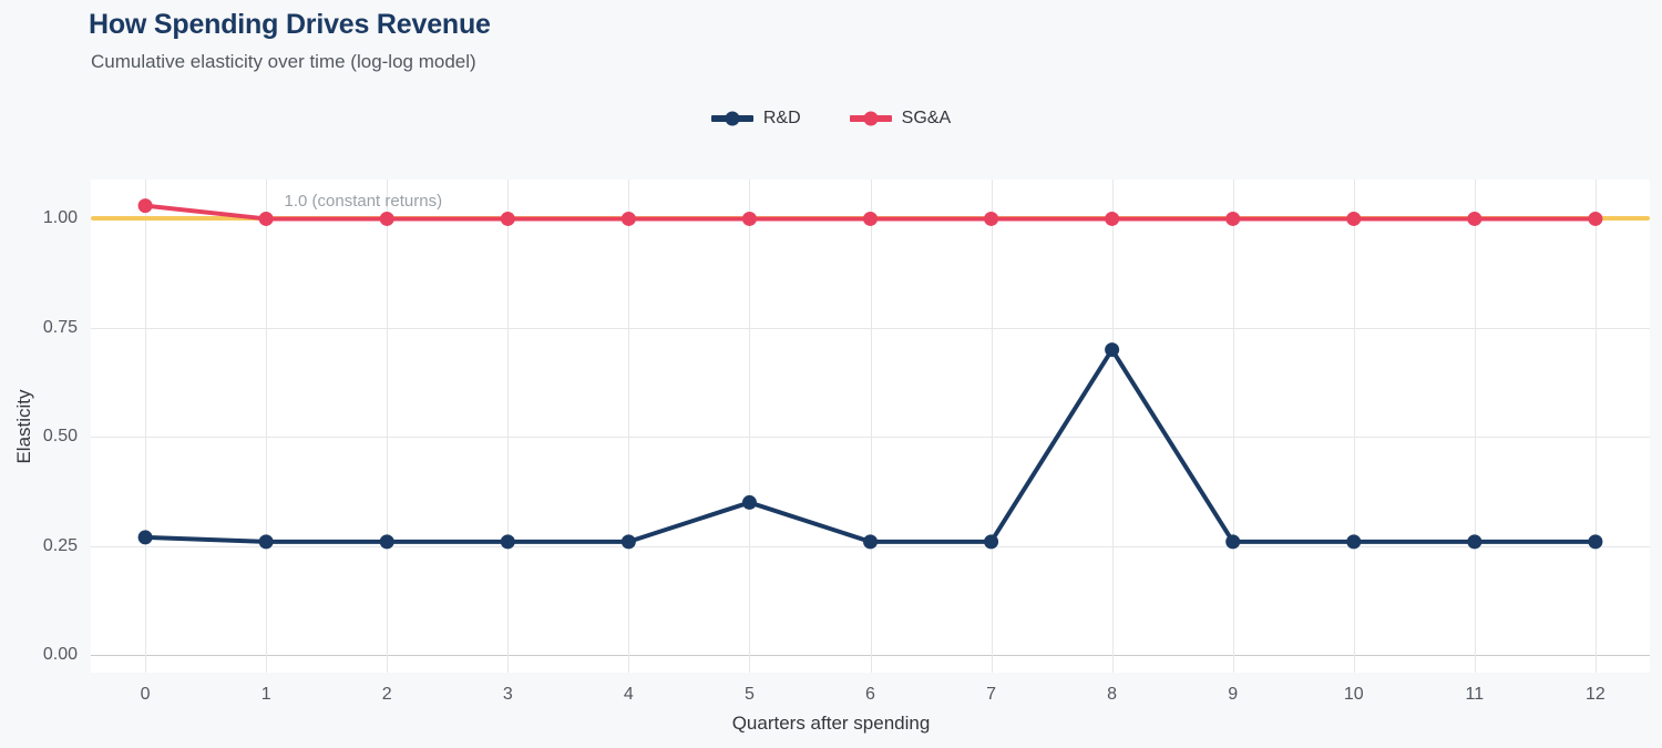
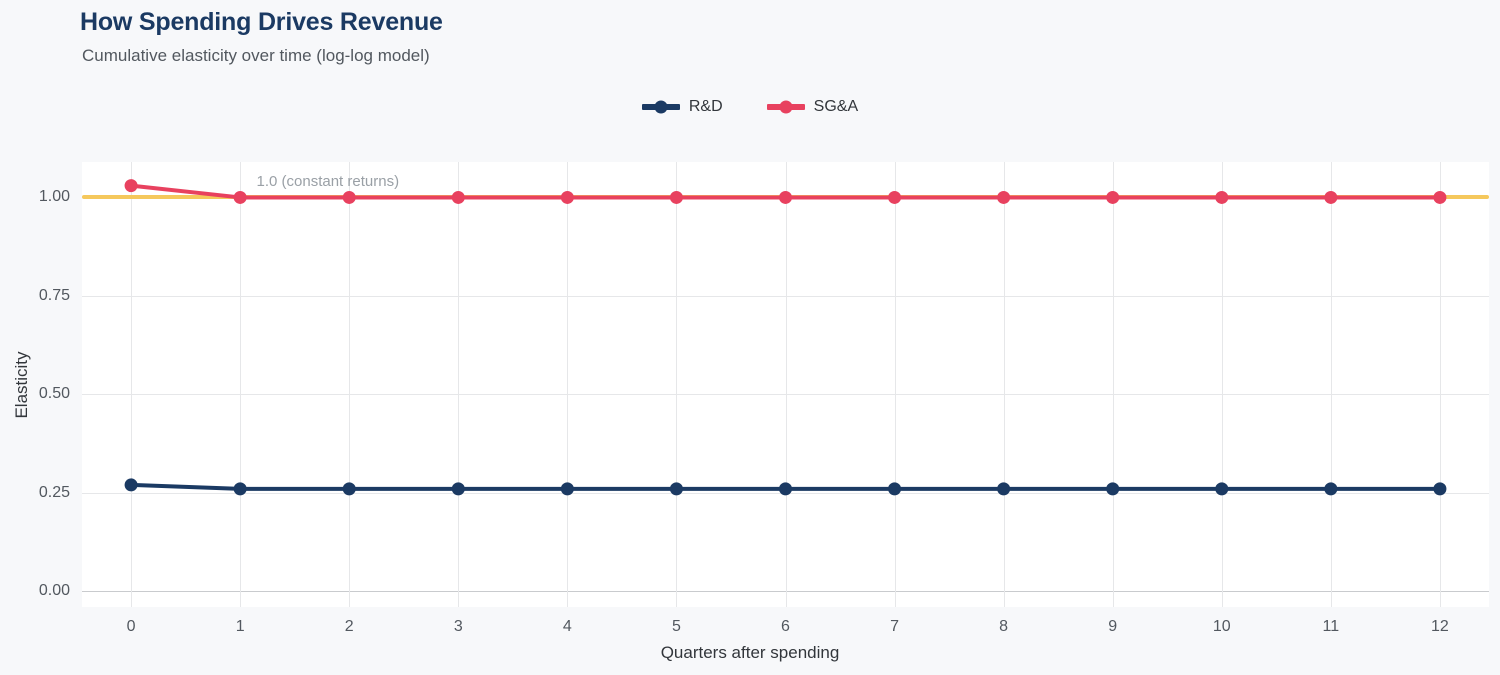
R&D/5: 0.35 -> 0.26
R&D/8: 0.70 -> 0.26
